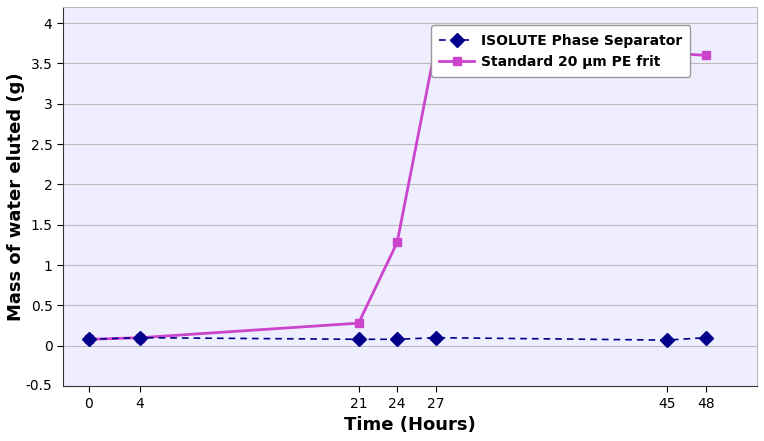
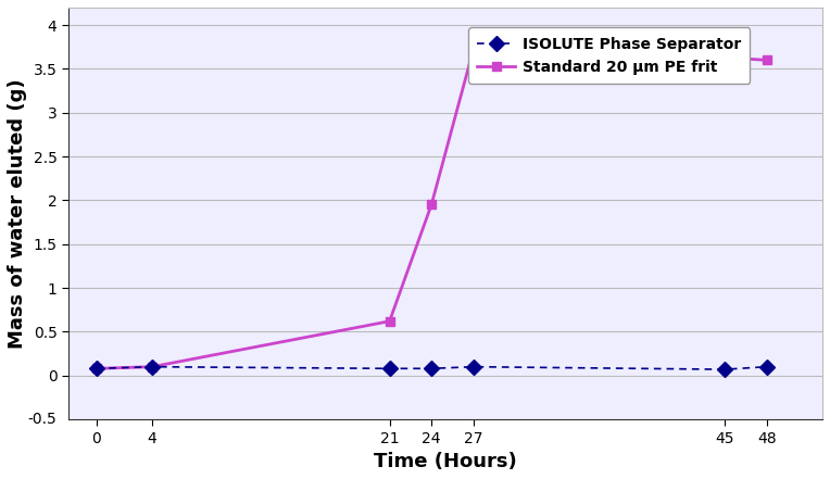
Standard 20 µm PE frit/21: 0.28 -> 0.62
Standard 20 µm PE frit/24: 1.28 -> 1.95
